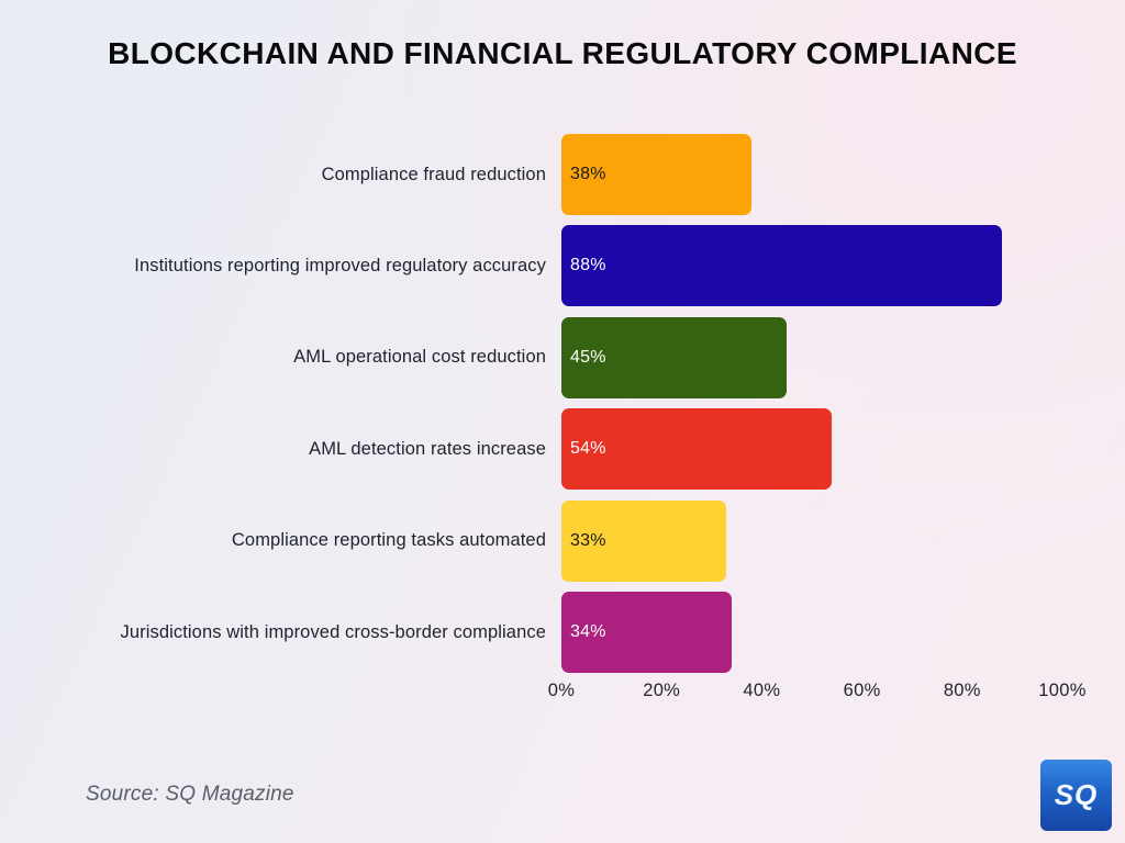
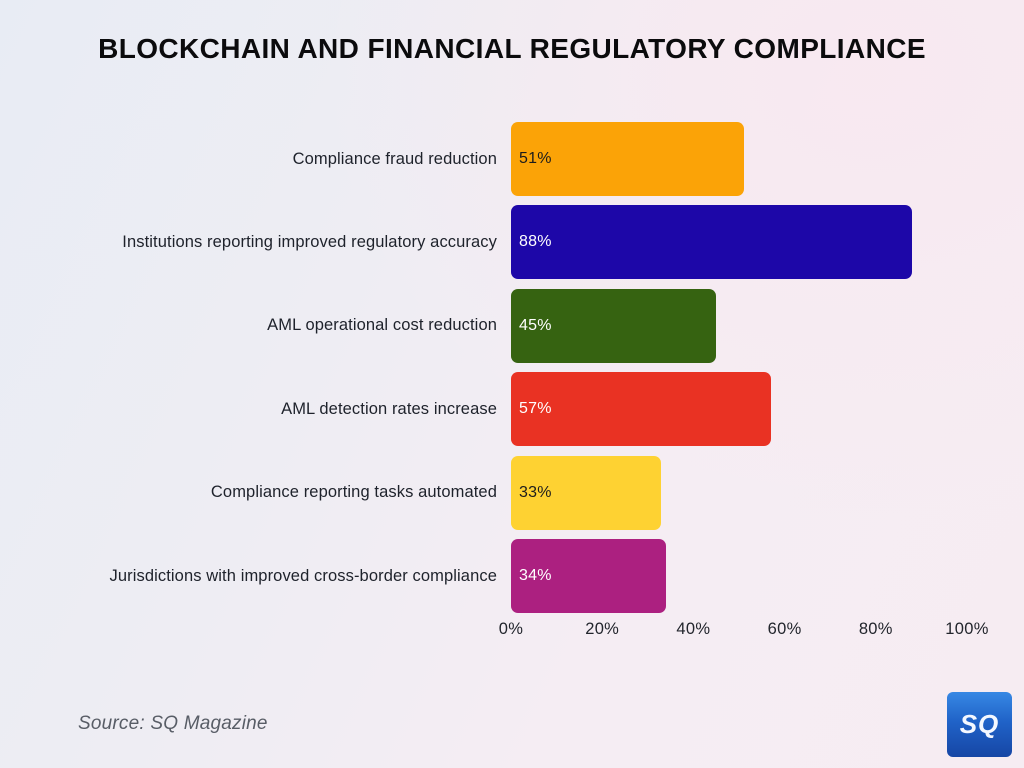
Compliance fraud reduction: 38% -> 51%
AML detection rates increase: 54% -> 57%
